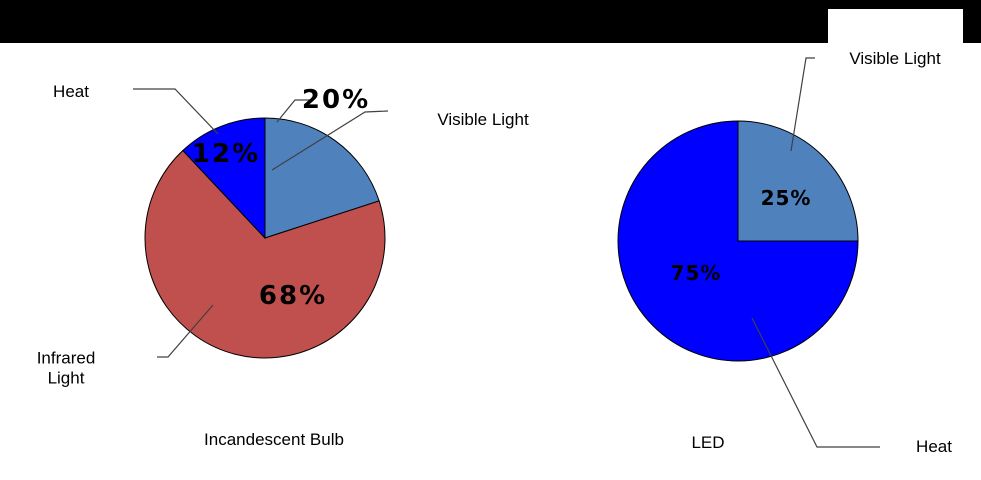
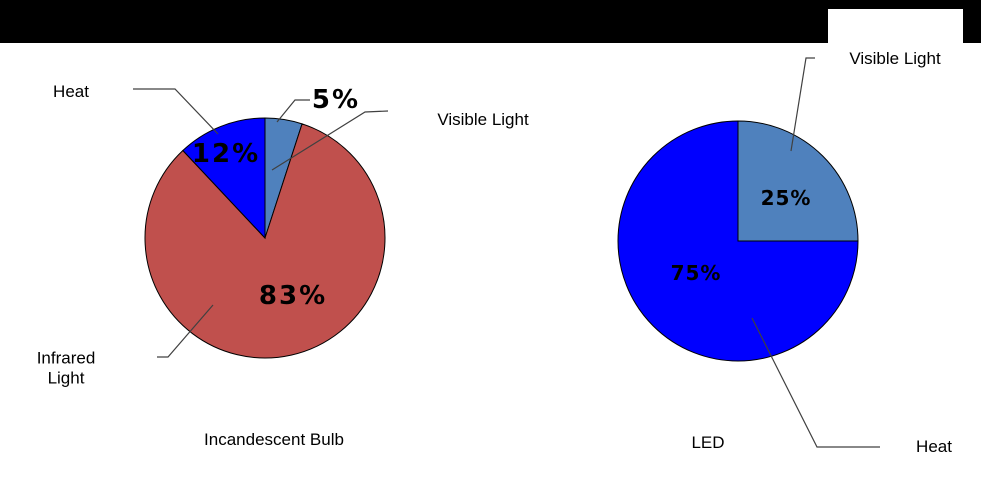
Incandescent Bulb/Visible Light: 20% -> 5%
Incandescent Bulb/Infrared Light: 68% -> 83%
